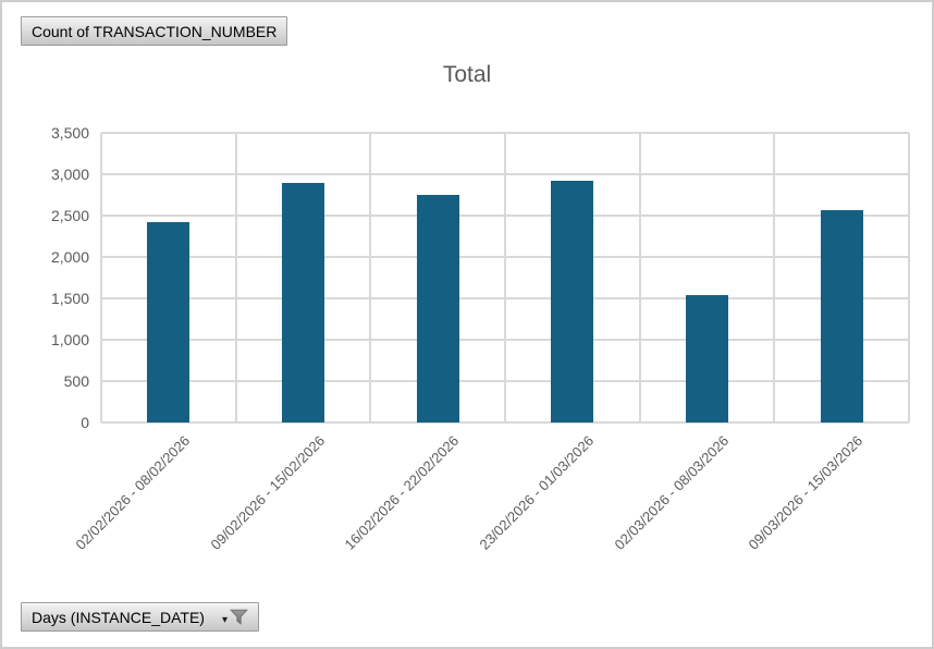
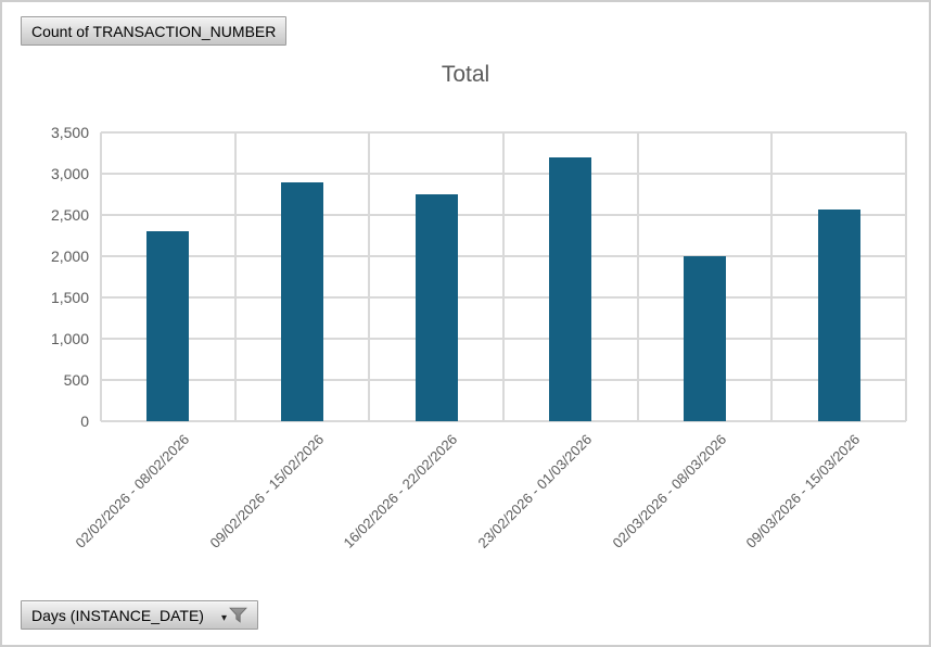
02/02/2026 - 08/02/2026: 2400 -> 2300
23/02/2026 - 01/03/2026: 2900 -> 3200
02/03/2026 - 08/03/2026: 1500 -> 2000
